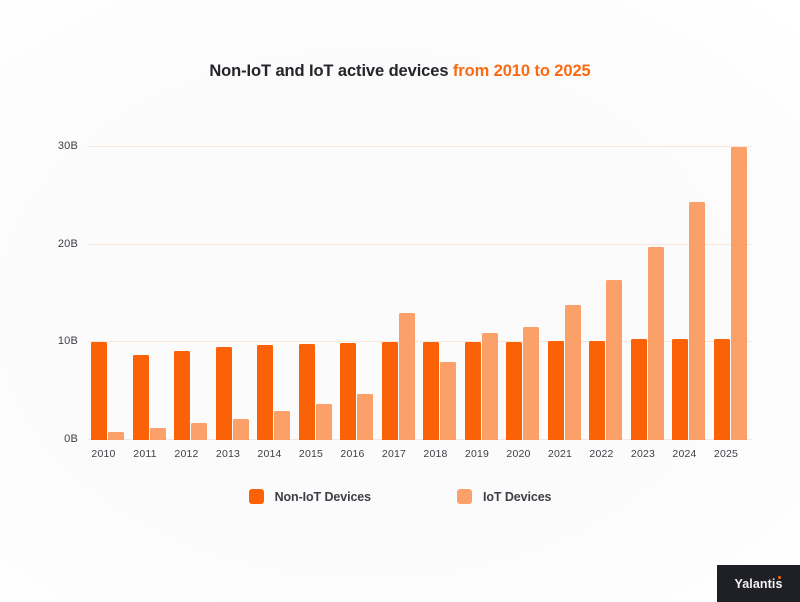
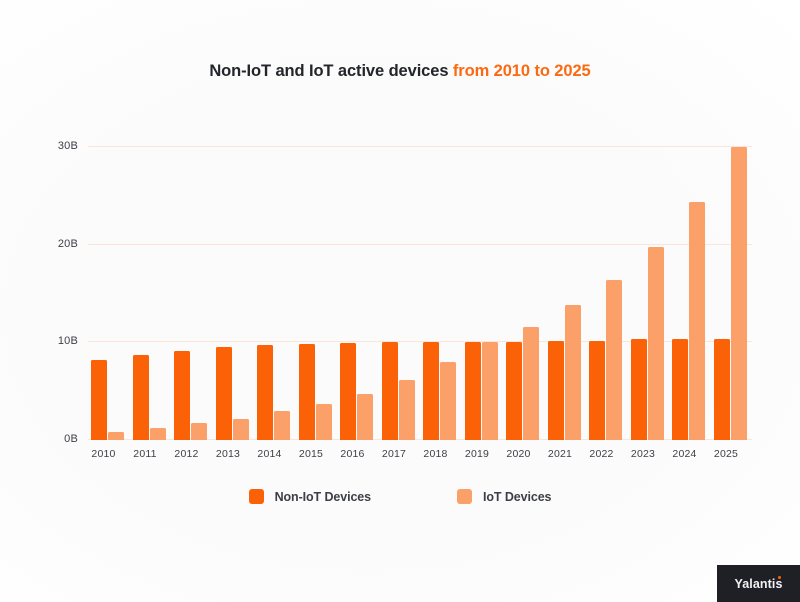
Non-IoT Devices/2010: 10B -> 8B
IoT Devices/2017: 13B -> 6B
IoT Devices/2019: 11B -> 10B
